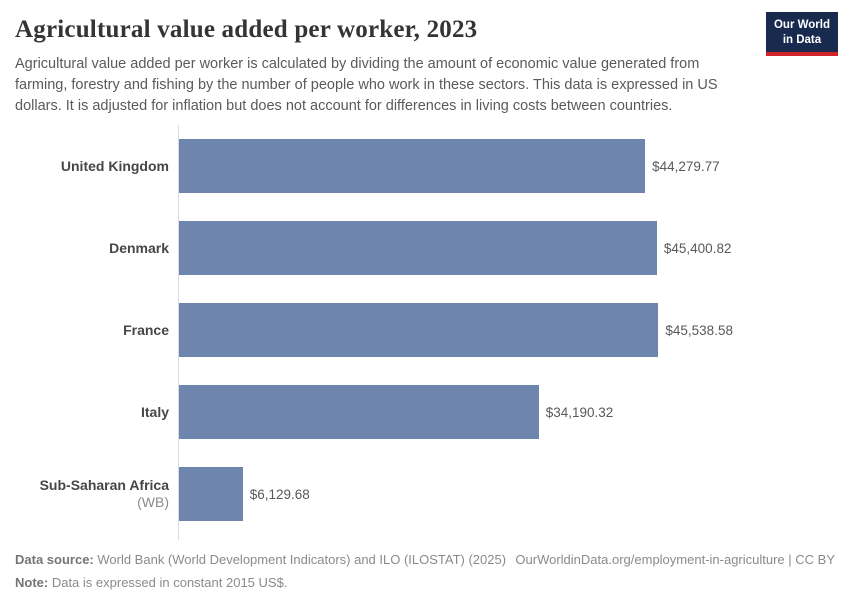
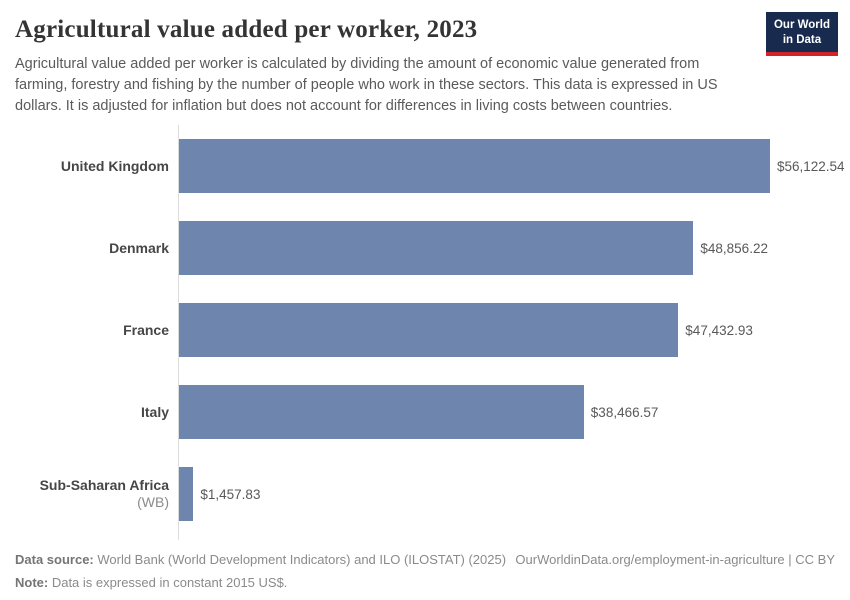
United Kingdom: $44,279.77 -> $56,122.54
Denmark: $45,400.82 -> $48,856.22
France: $45,538.58 -> $47,432.93
Italy: $34,190.32 -> $38,466.57
Sub-Saharan Africa (WB): $6,129.68 -> $1,457.83
